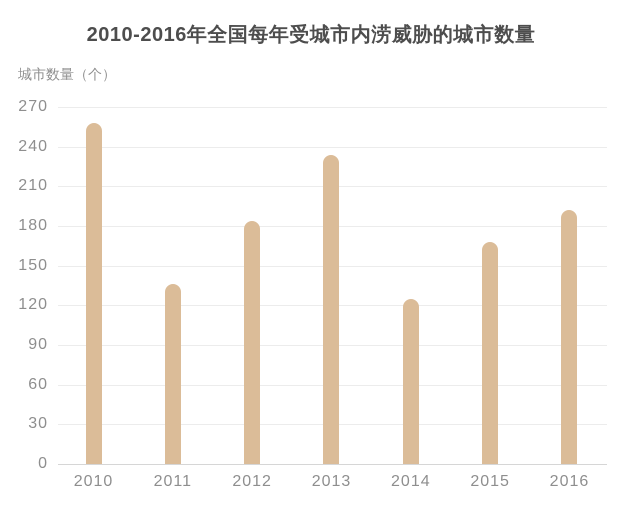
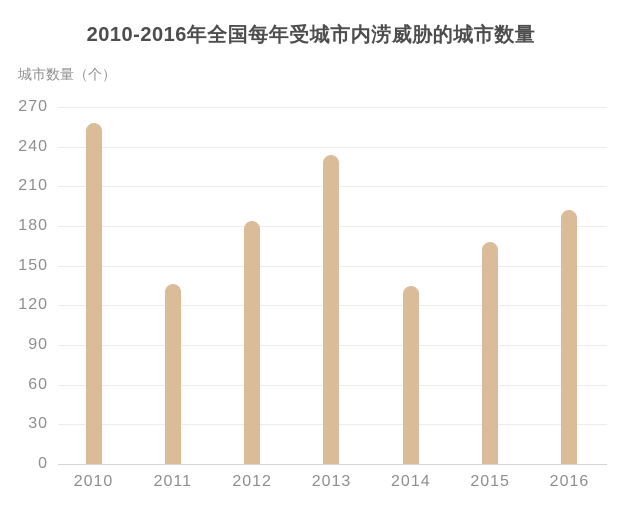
2014: 125 -> 135
